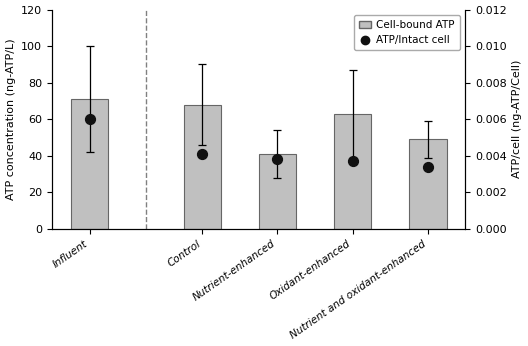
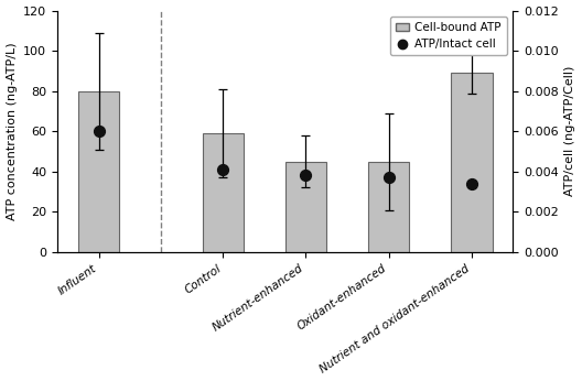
Cell-bound ATP/Influent: 71 -> 80
Cell-bound ATP/Control: 68 -> 59
Cell-bound ATP/Nutrient-enhanced: 41 -> 45
Cell-bound ATP/Oxidant-enhanced: 63 -> 45
Cell-bound ATP/Nutrient and oxidant-enhanced: 49 -> 89
